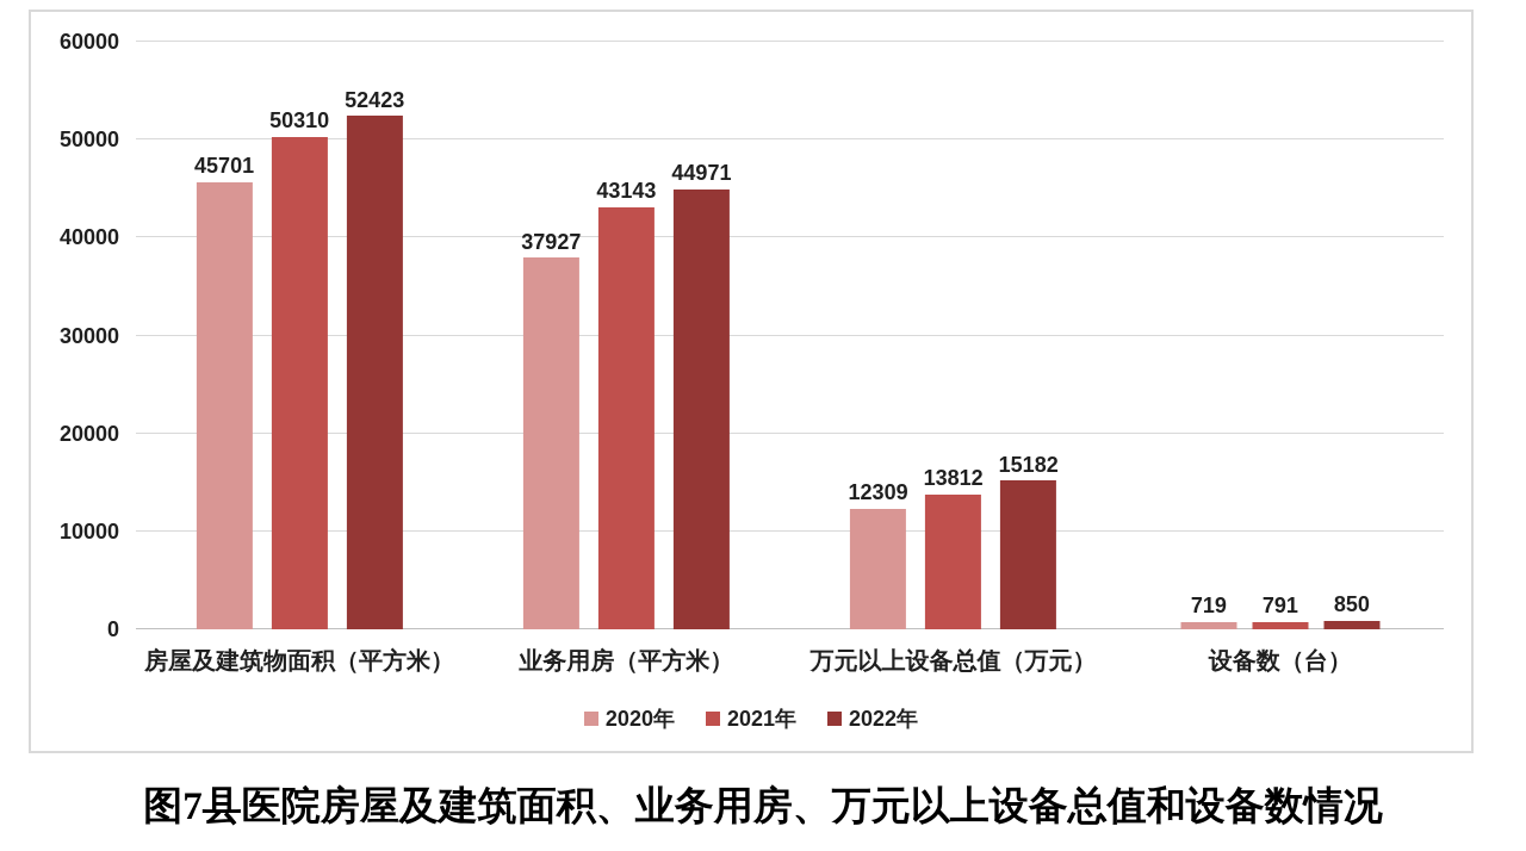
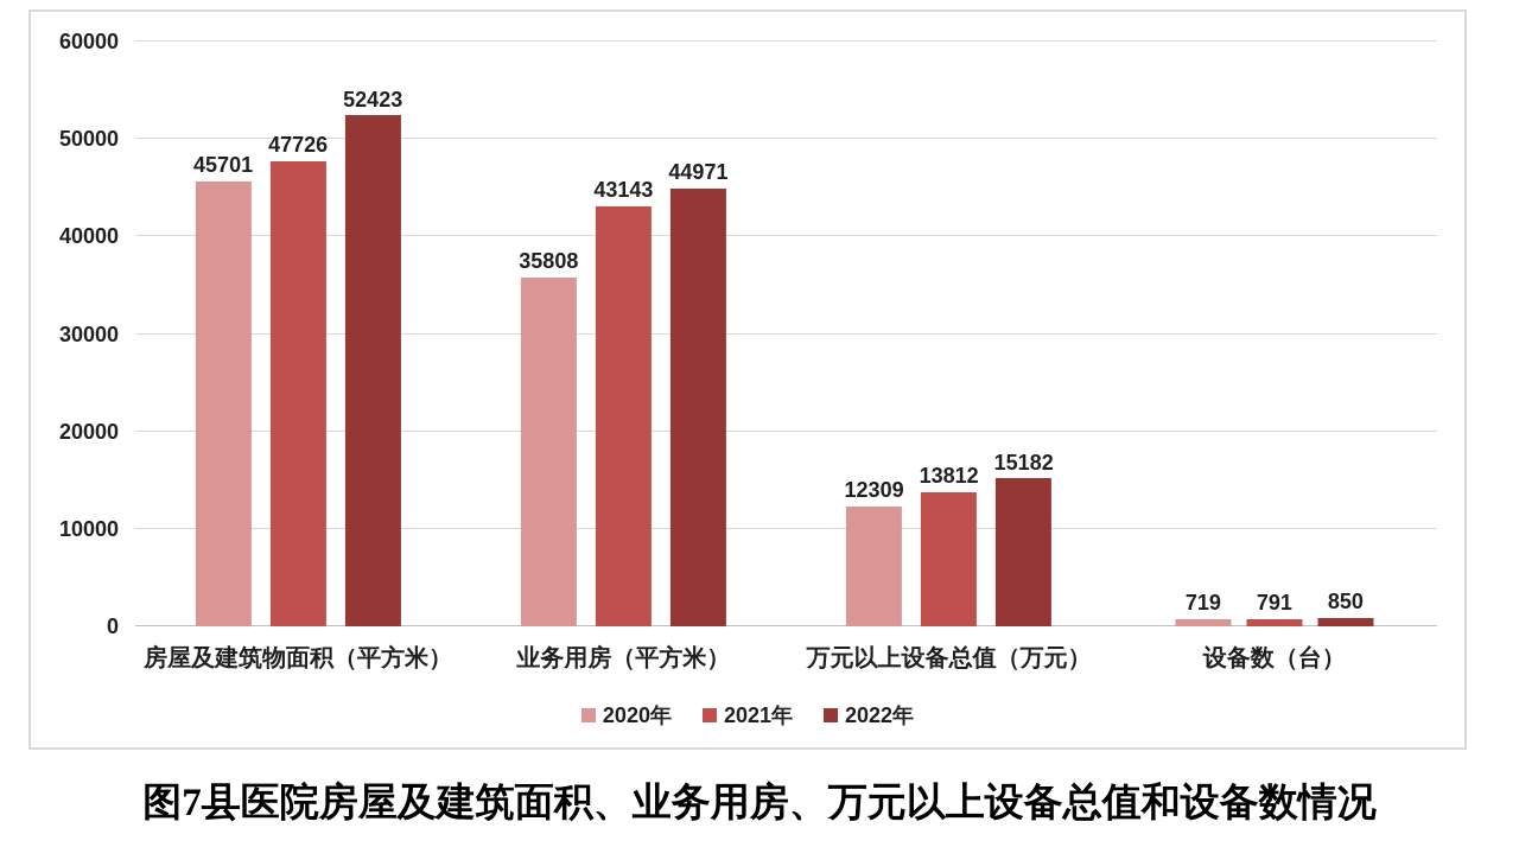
2021年/房屋及建筑物面积（平方米）: 50310 -> 47726
2020年/业务用房（平方米）: 37927 -> 35808
